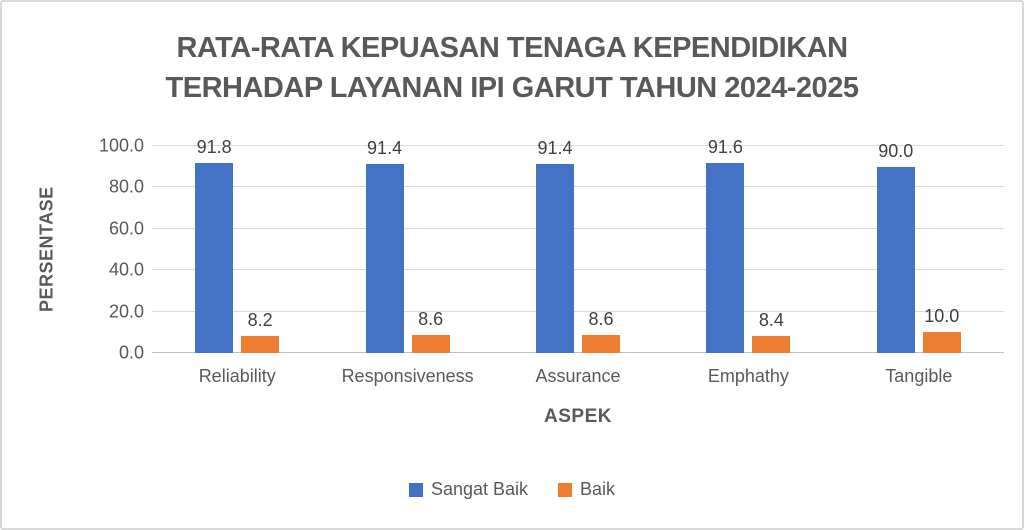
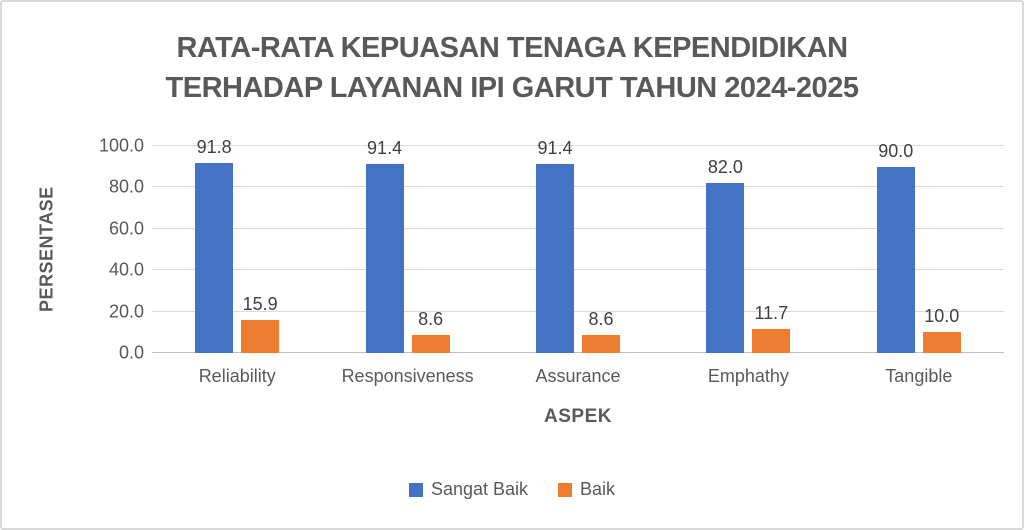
Baik/Reliability: 8.2 -> 15.9
Sangat Baik/Emphathy: 91.6 -> 82.0
Baik/Emphathy: 8.4 -> 11.7
